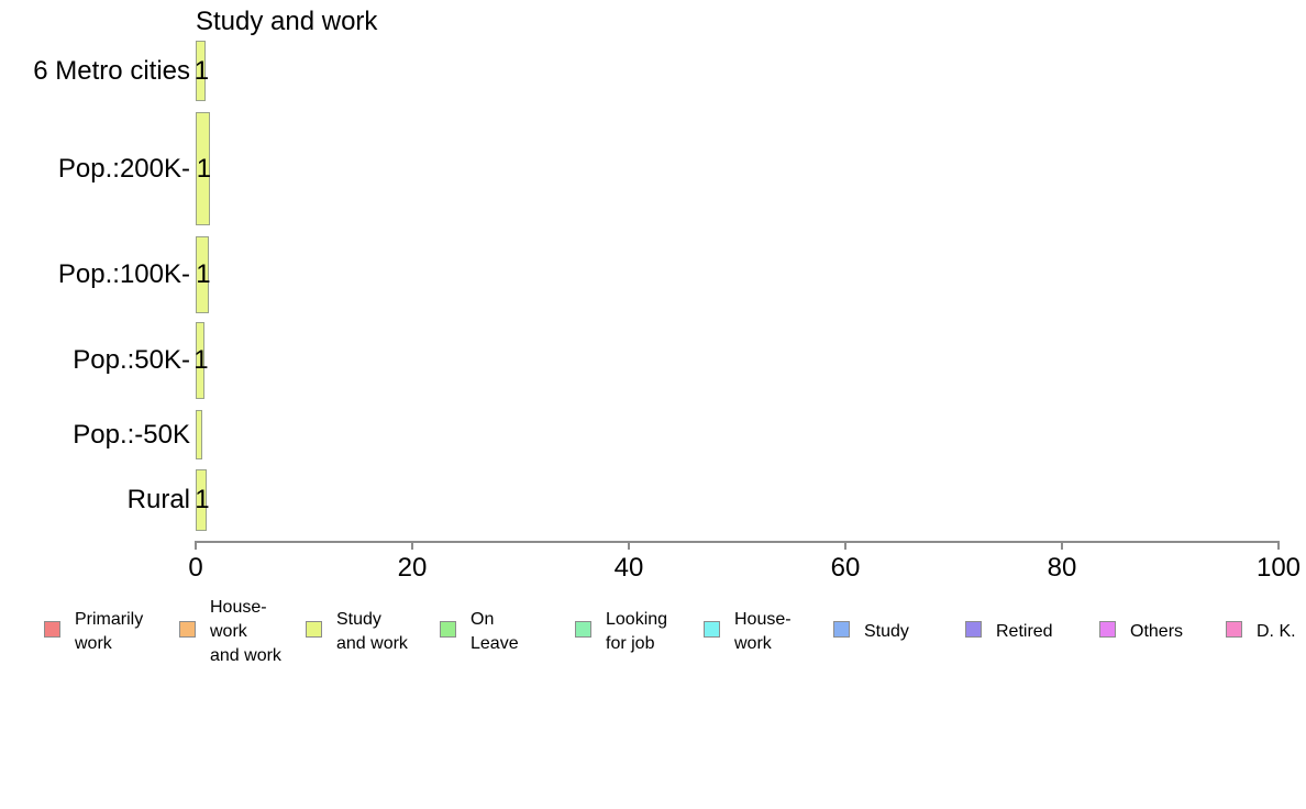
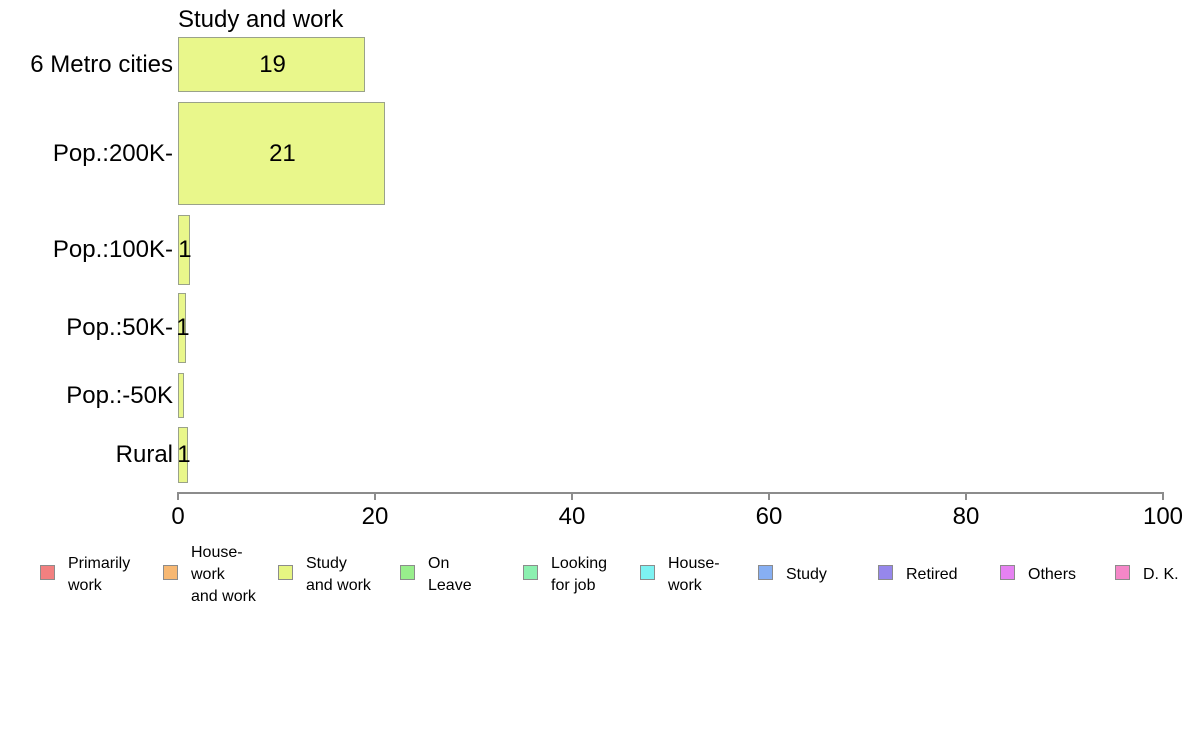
6 Metro cities: 1 -> 19
Pop.:200K-: 1 -> 21
